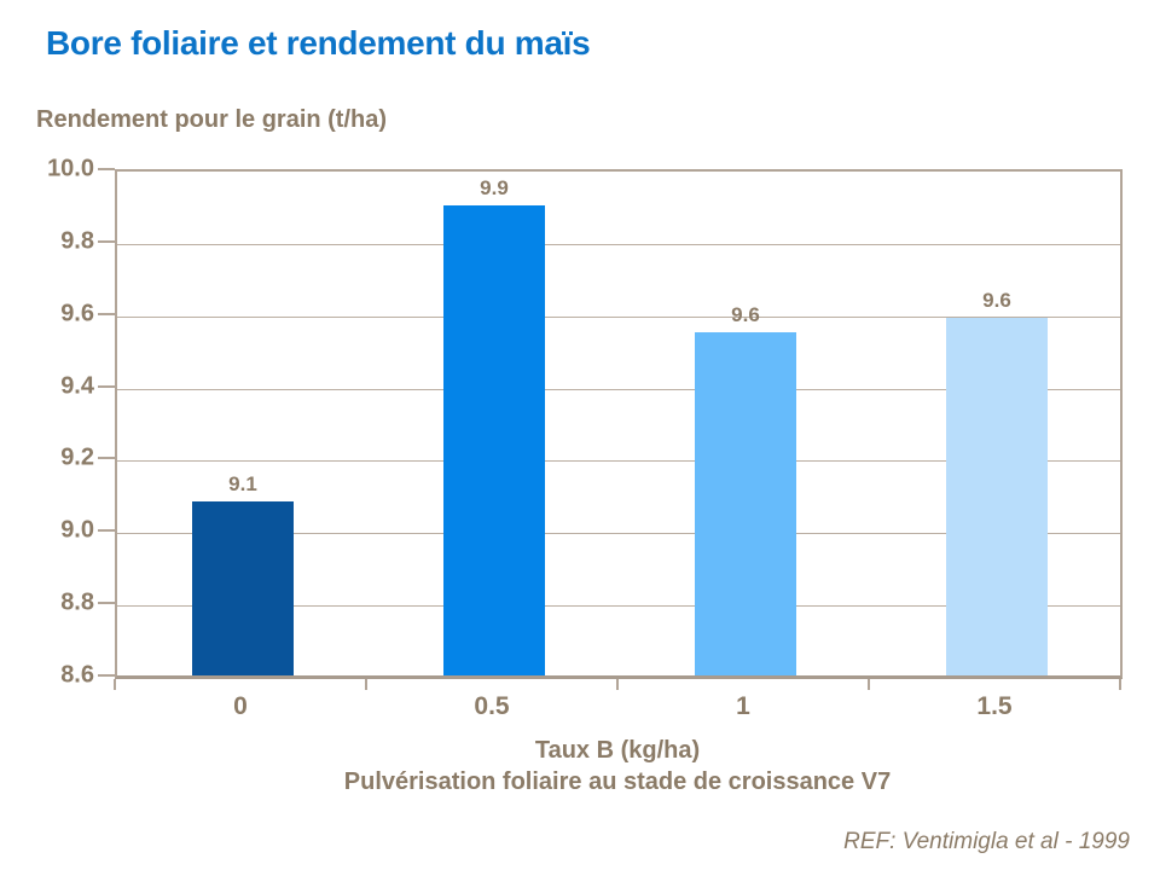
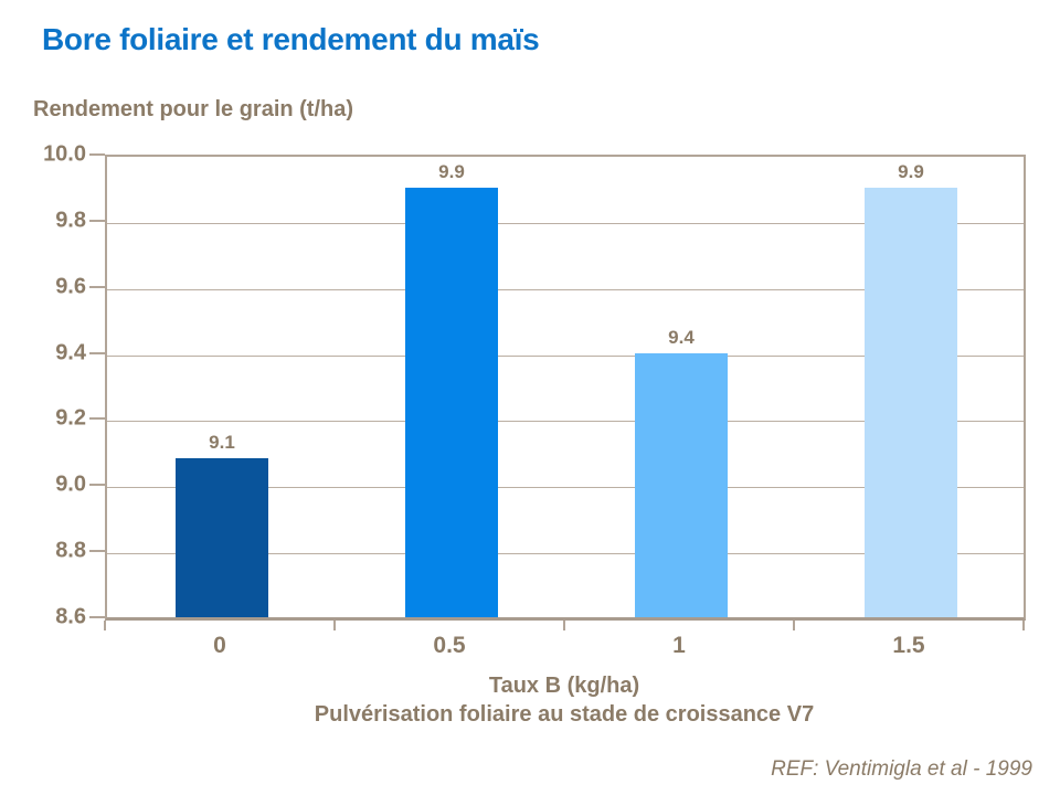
1: 9.6 -> 9.4
1.5: 9.6 -> 9.9
